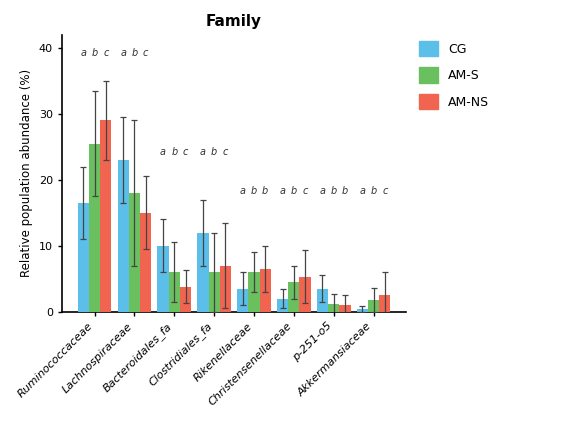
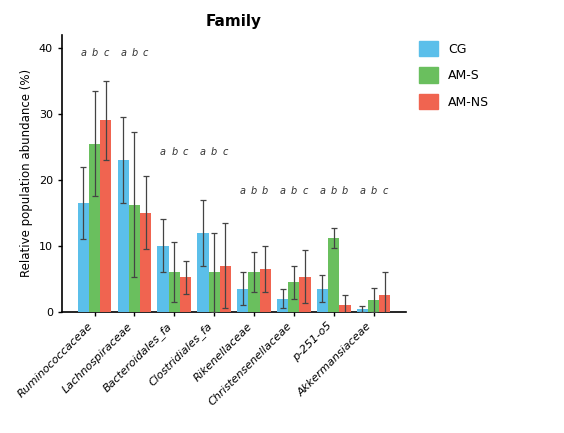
AM-S/Lachnospiraceae: 18.0 -> 16.2
AM-NS/Bacteroidales_fa: 3.8 -> 5.2
AM-S/p-251-o5: 1.2 -> 11.2
